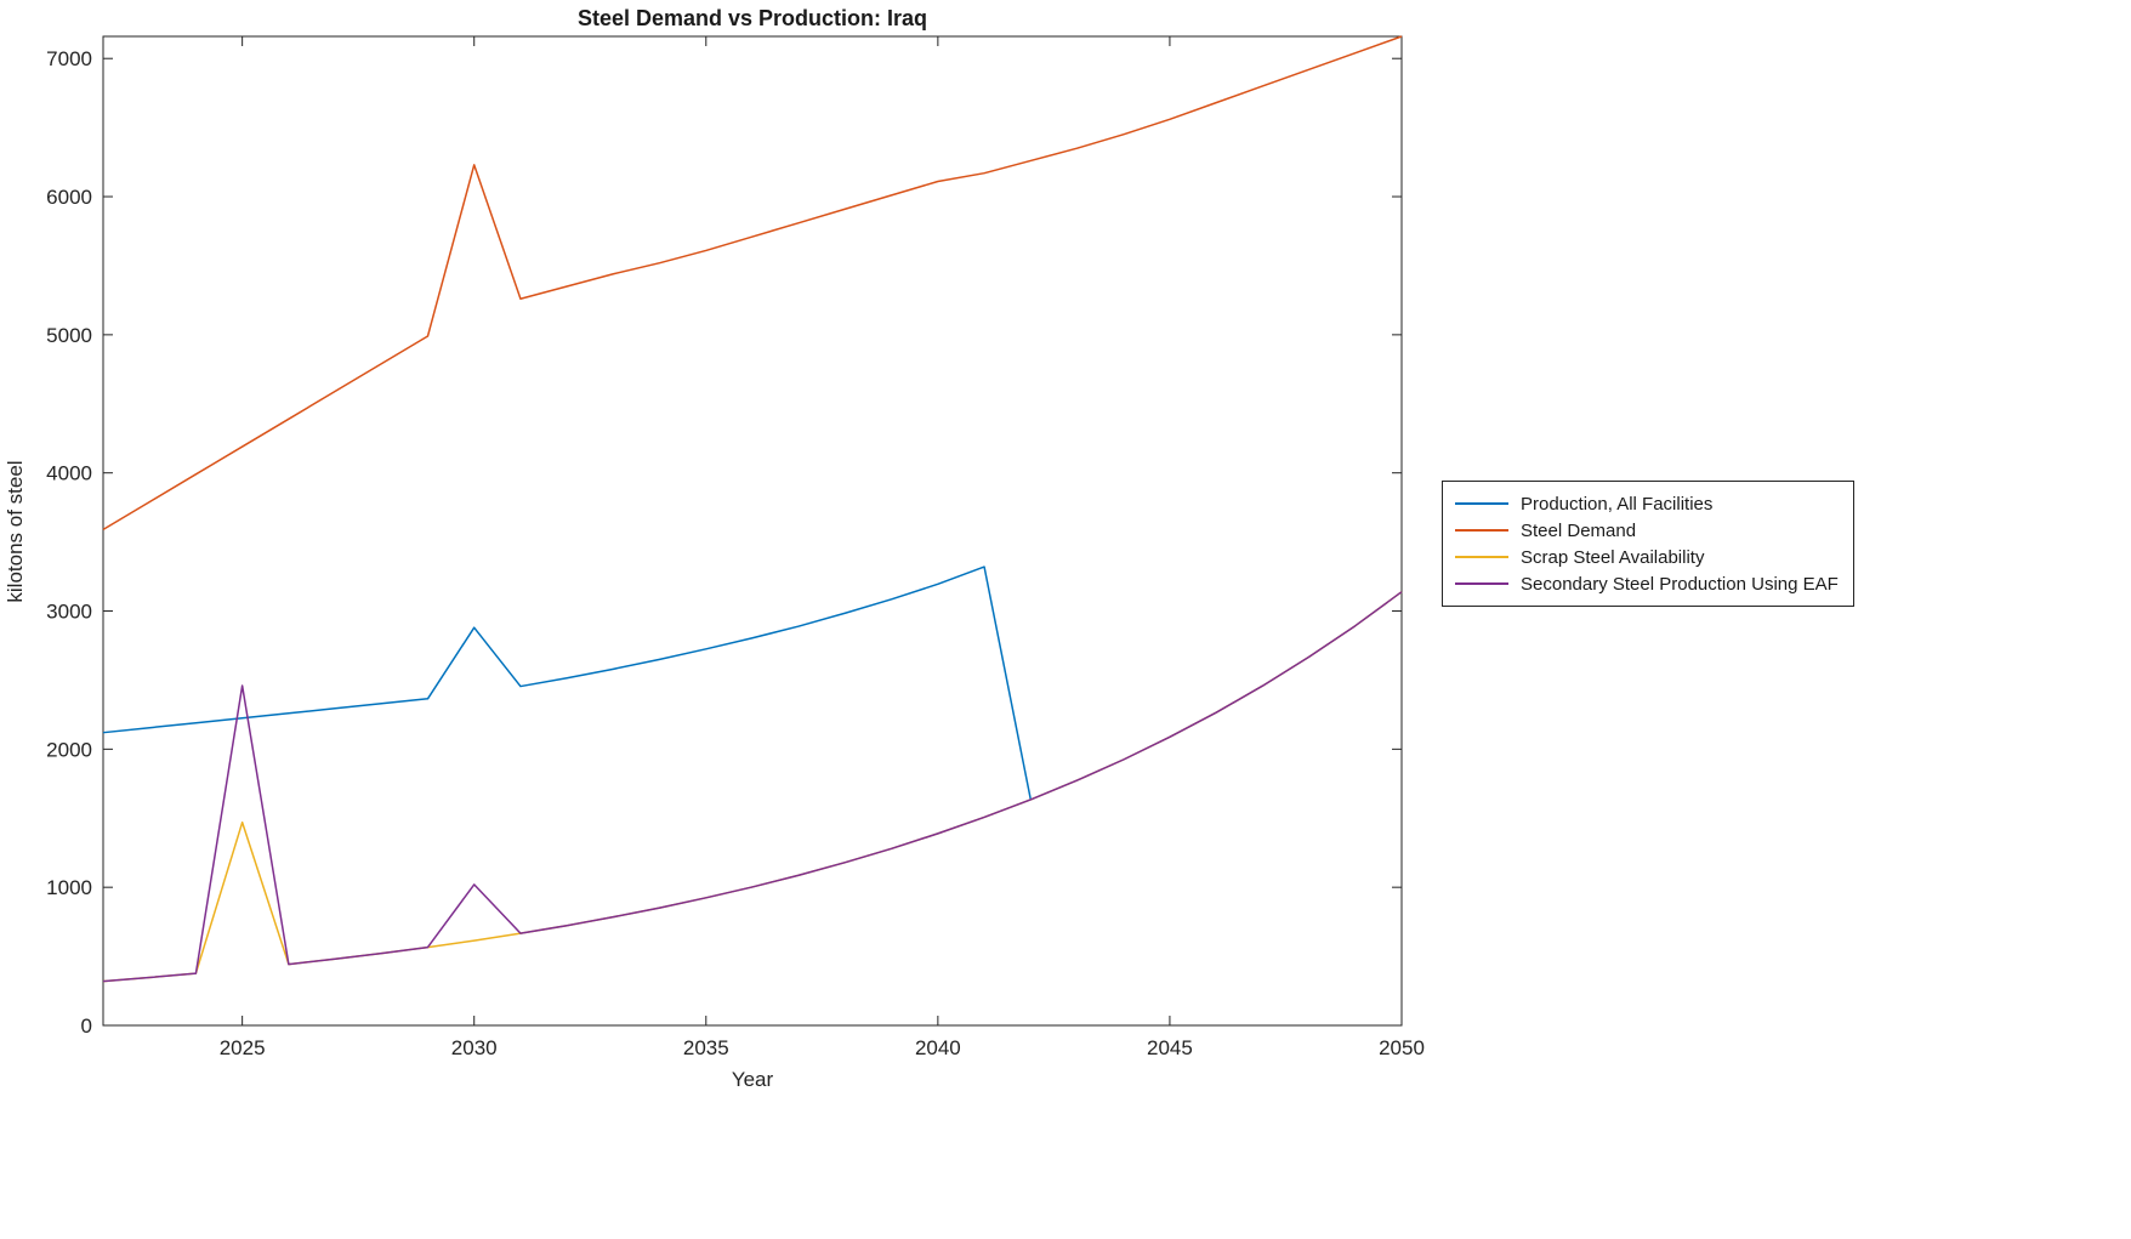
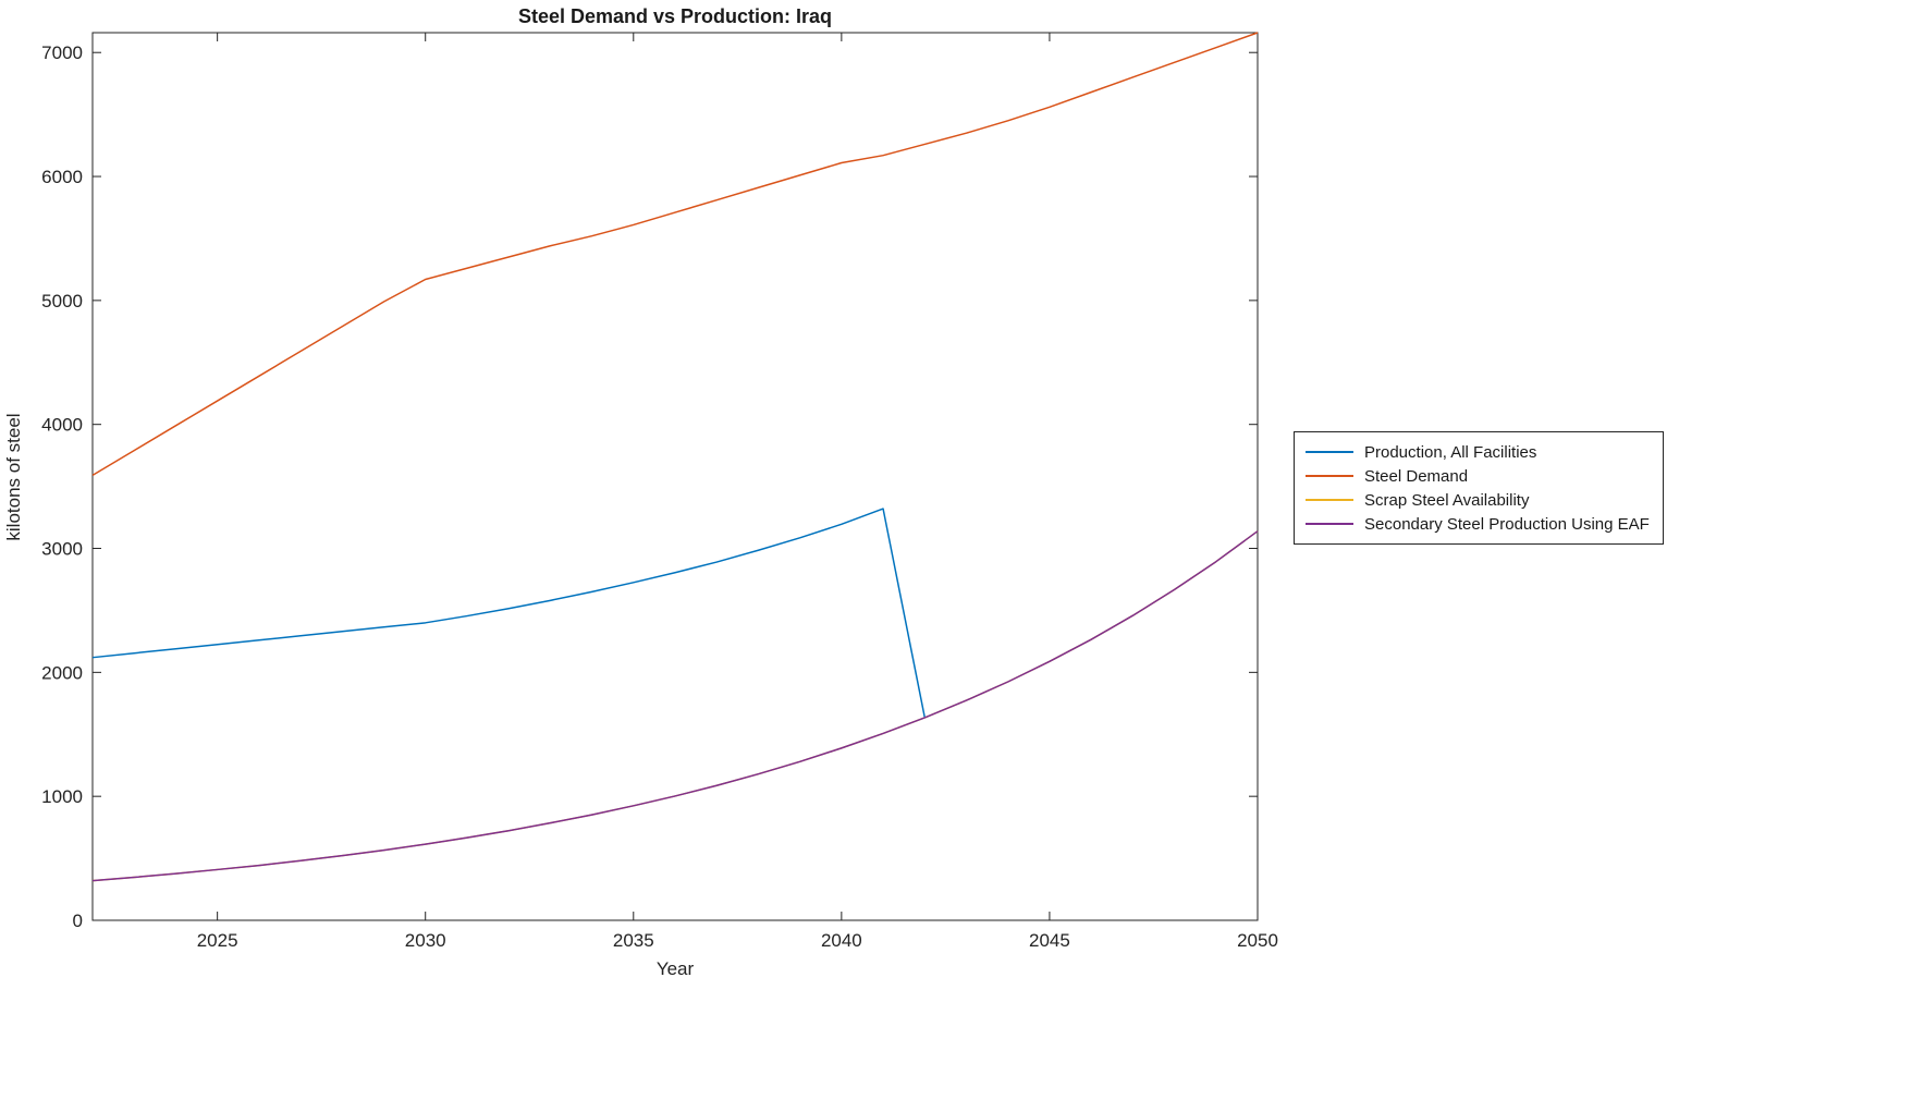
Scrap Steel Availability/2025: 1470 -> 410
Secondary Steel Production Using EAF/2025: 2460 -> 410
Production, All Facilities/2030: 2880 -> 2400
Steel Demand/2030: 6230 -> 5170
Secondary Steel Production Using EAF/2030: 1020 -> 610
